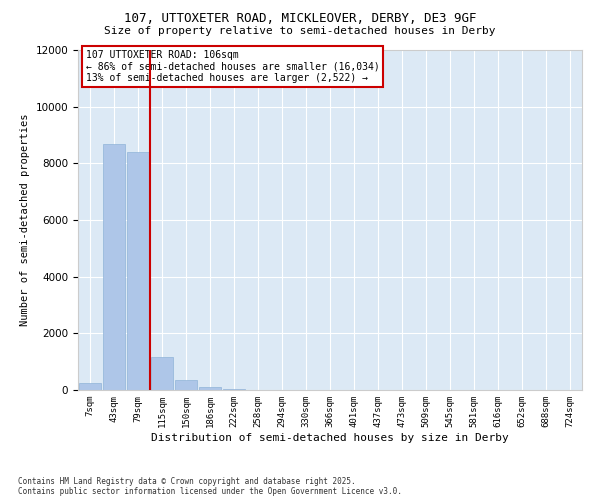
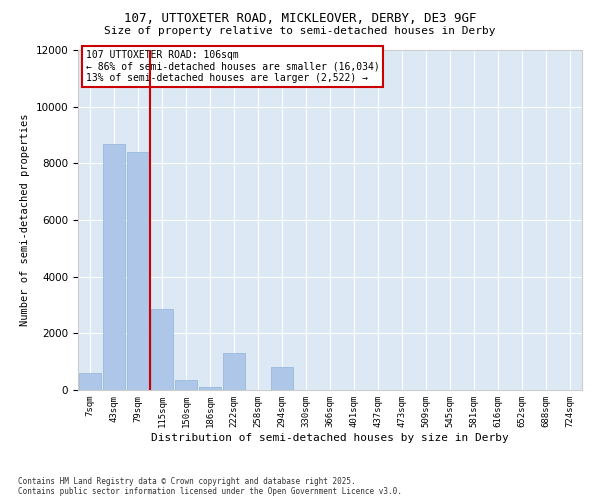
7sqm: 230 -> 600
115sqm: 1150 -> 2850
222sqm: 40 -> 1300
294sqm: 0 -> 800
